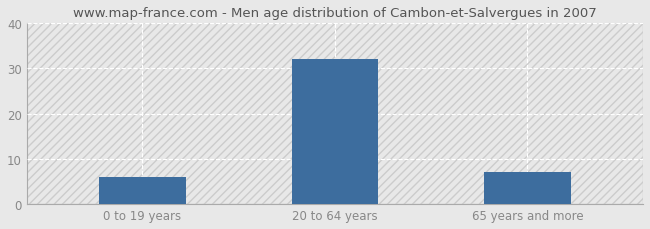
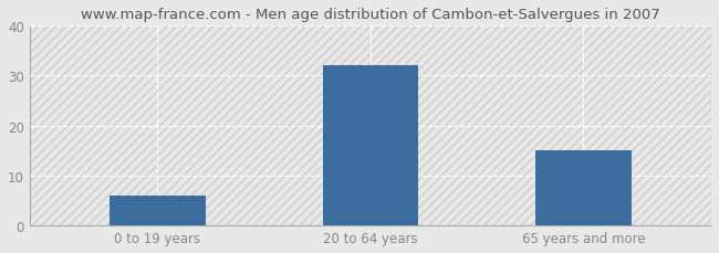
65 years and more: 7 -> 15
